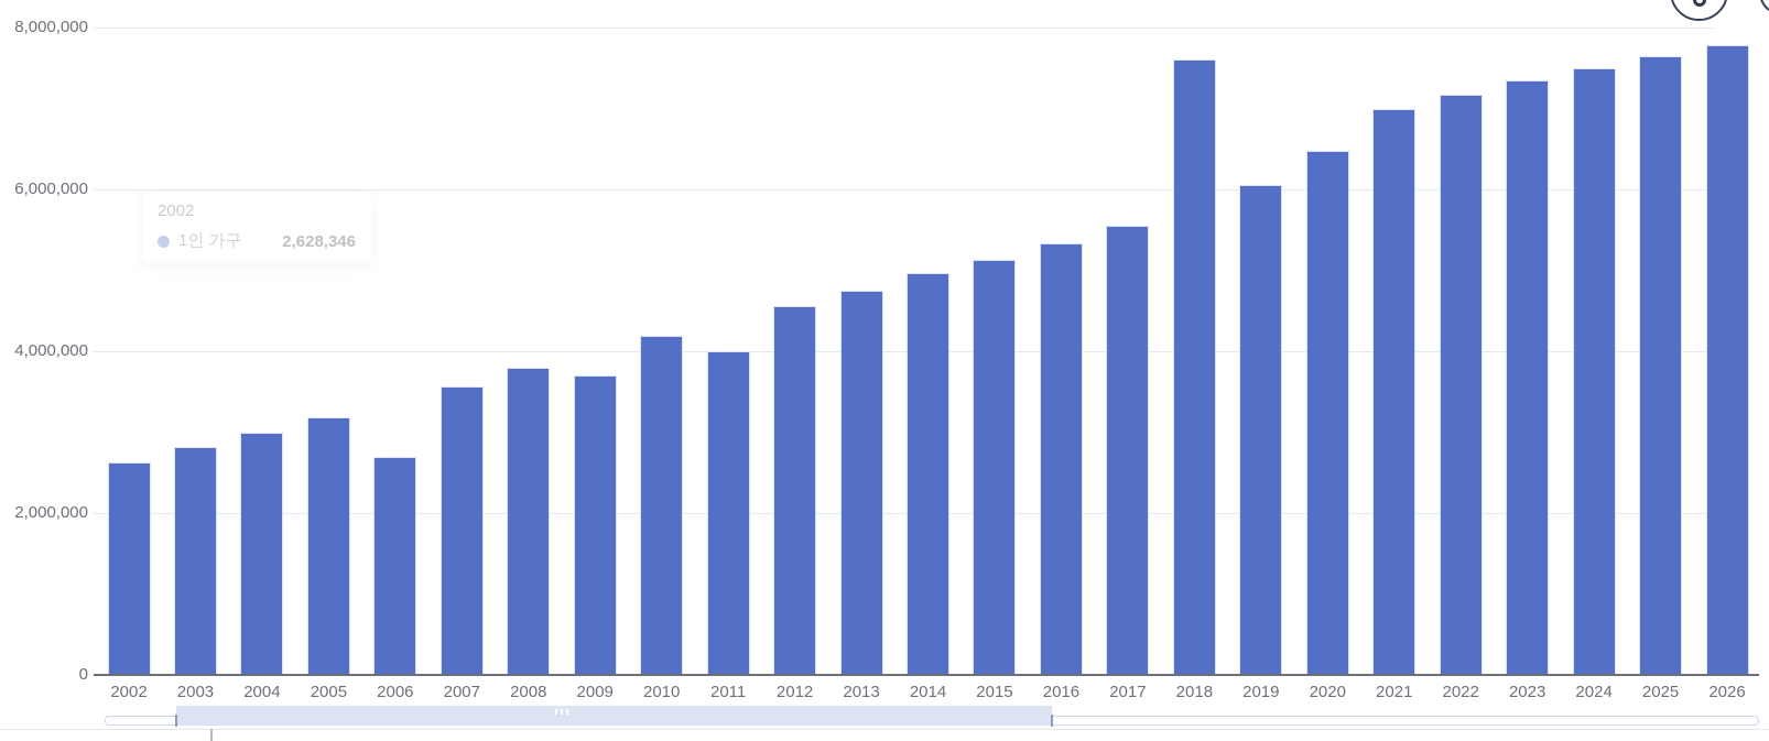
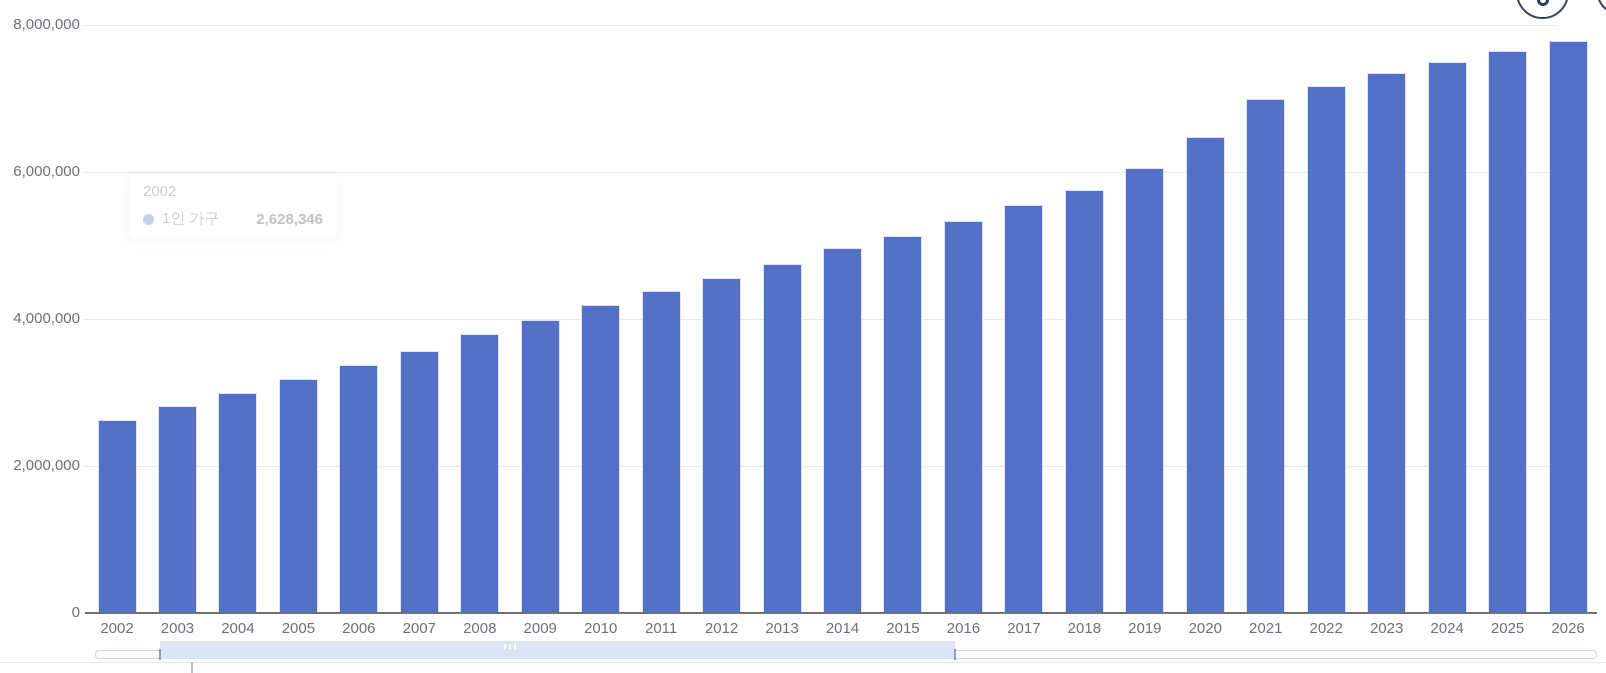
2006: 2700000 -> 3400000
2009: 3700000 -> 4000000
2011: 4000000 -> 4400000
2018: 7600000 -> 5800000
